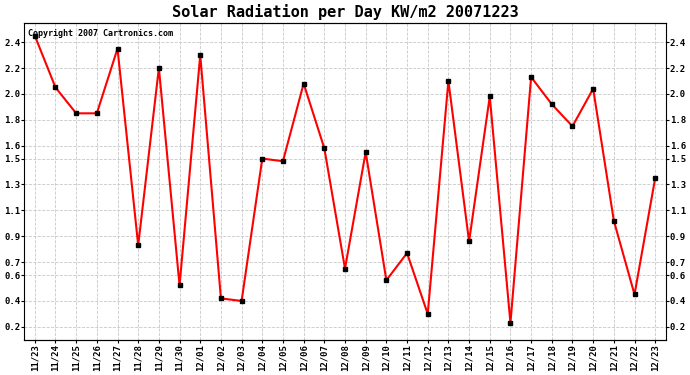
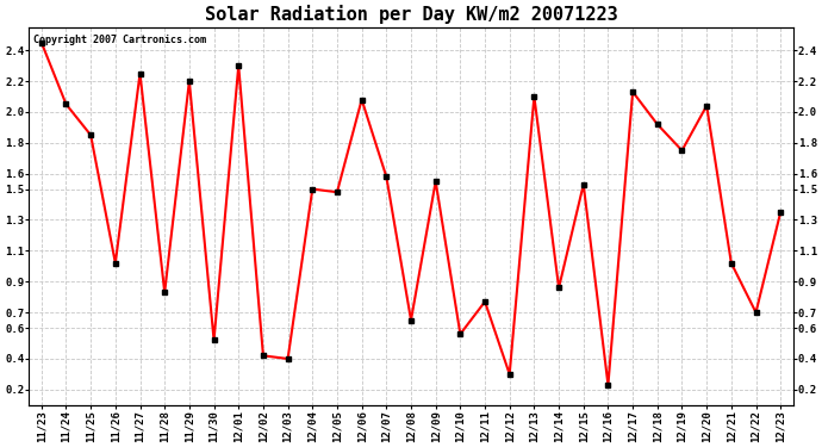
11/26: 1.85 -> 1.02
11/27: 2.35 -> 2.25
12/15: 1.98 -> 1.53
12/22: 0.45 -> 0.70
